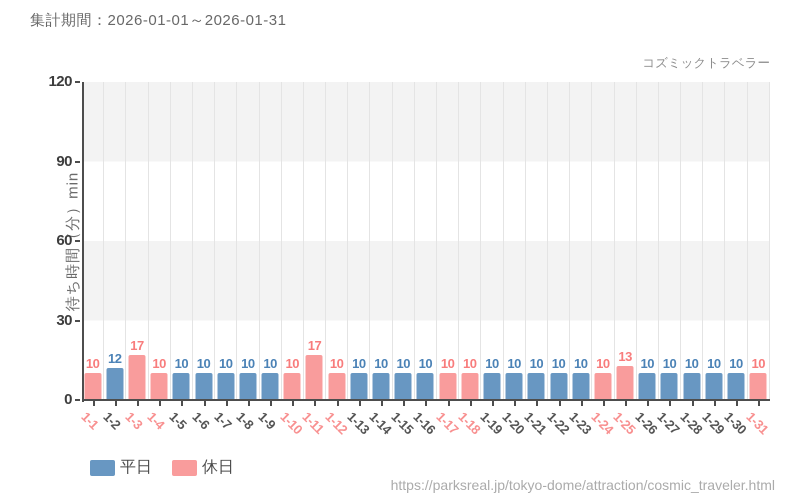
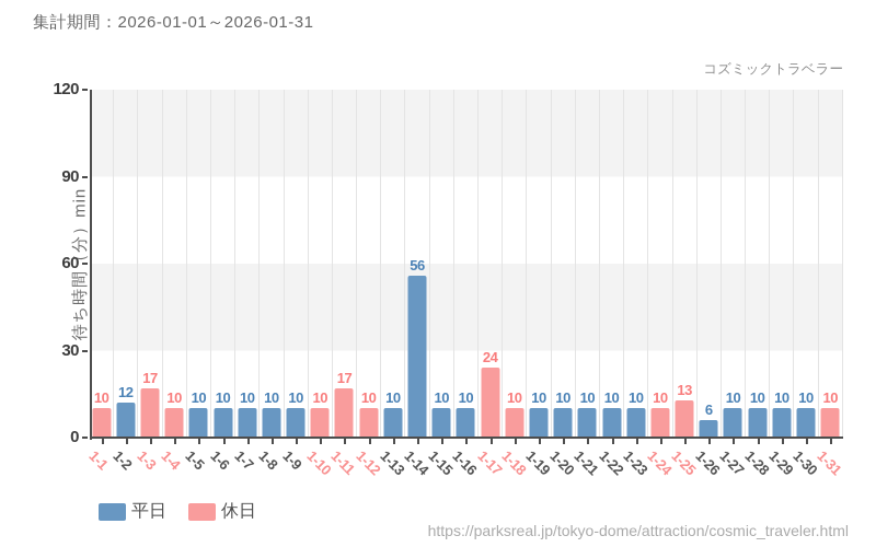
1-14: 10 -> 56
1-17: 10 -> 24
1-26: 10 -> 6
